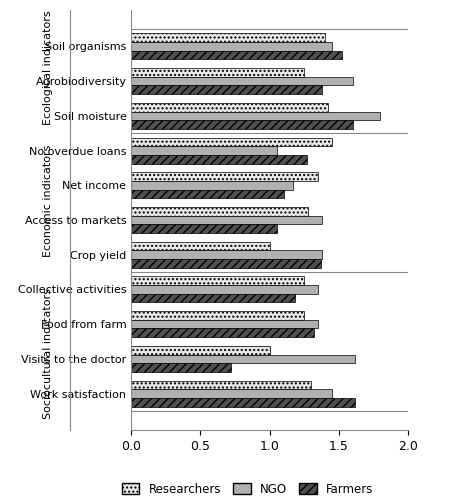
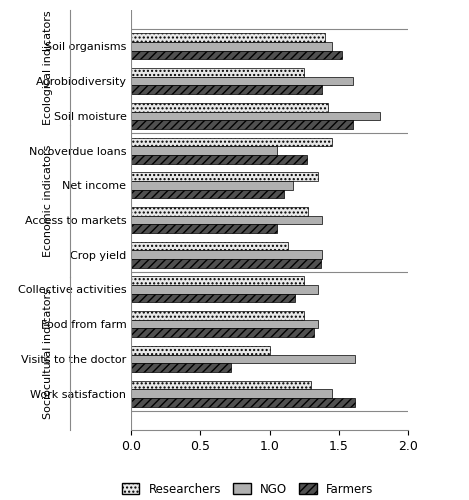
Researchers/Crop yield: 1.00 -> 1.13
